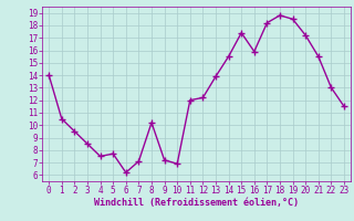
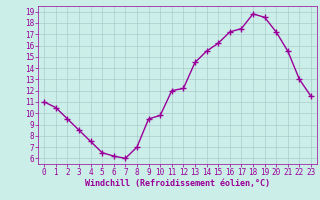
0: 14.0 -> 11.0
5: 7.7 -> 6.5
7: 7.1 -> 6.0
8: 10.2 -> 7.0
9: 7.2 -> 9.5
10: 6.9 -> 9.8
13: 13.9 -> 14.5
15: 17.4 -> 16.2
16: 15.9 -> 17.2
17: 18.2 -> 17.5
